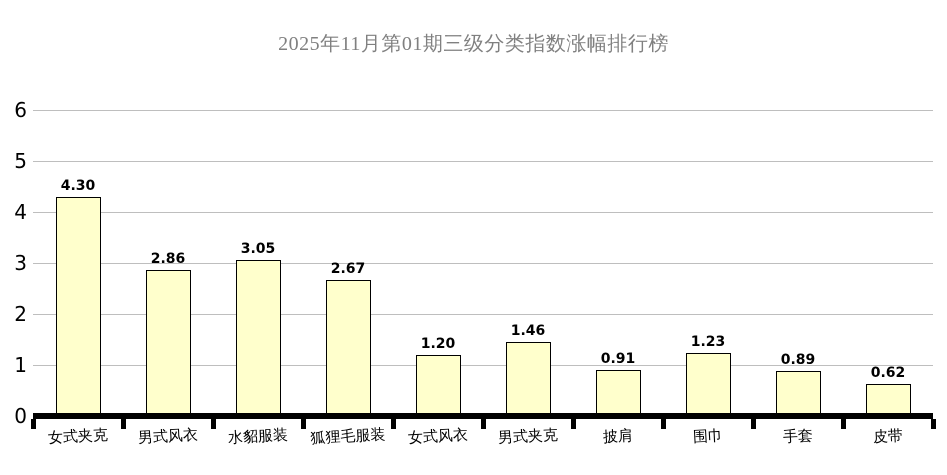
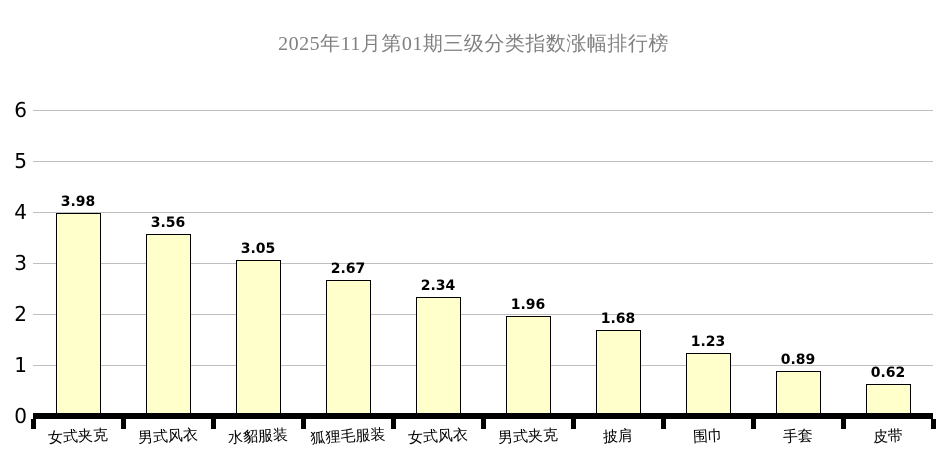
女式夹克: 4.30 -> 3.98
男式风衣: 2.86 -> 3.56
女式风衣: 1.20 -> 2.34
男式夹克: 1.46 -> 1.96
披肩: 0.91 -> 1.68
